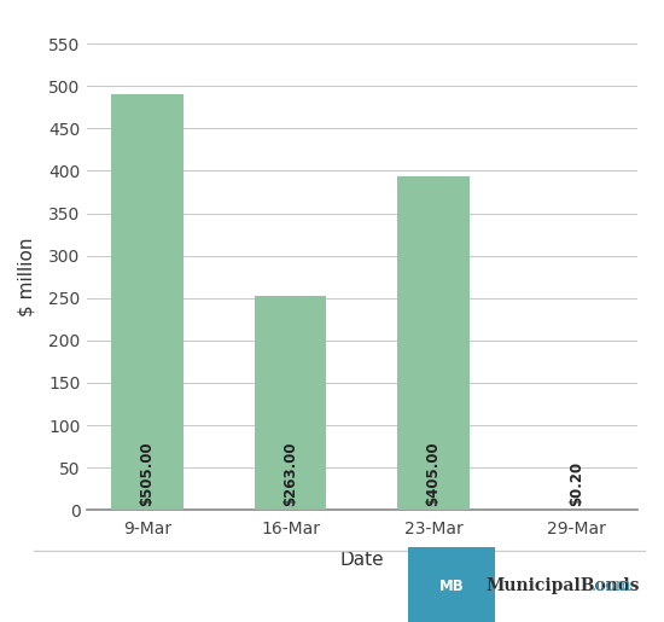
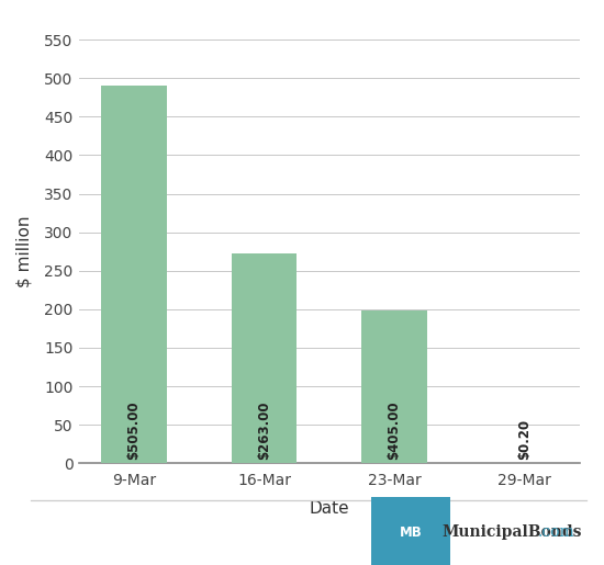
16-Mar: 252 -> 272
23-Mar: 393 -> 198
